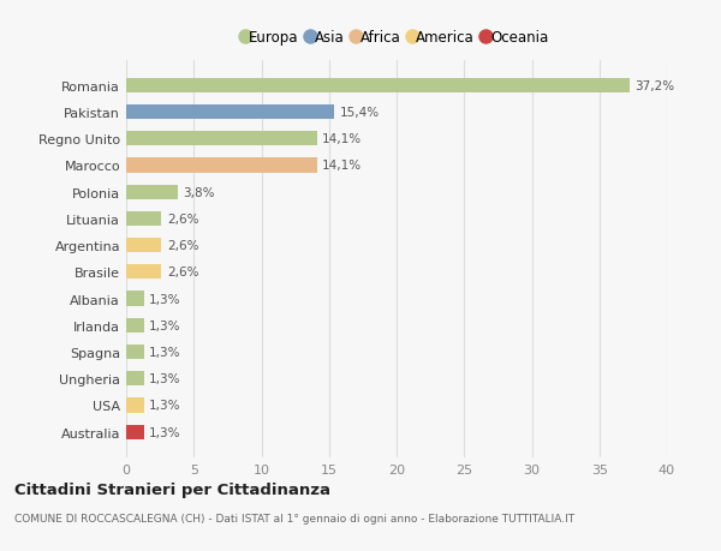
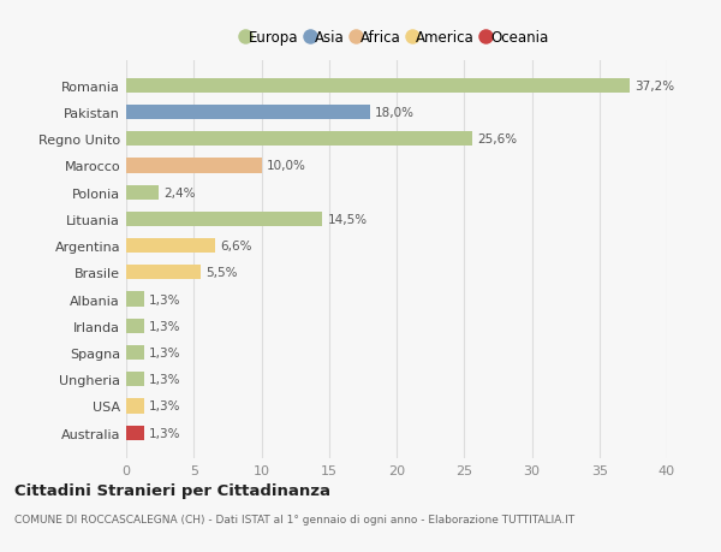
Pakistan: 15,4% -> 18,0%
Regno Unito: 14,1% -> 25,6%
Marocco: 14,1% -> 10,0%
Polonia: 3,8% -> 2,4%
Lituania: 2,6% -> 14,5%
Argentina: 2,6% -> 6,6%
Brasile: 2,6% -> 5,5%
